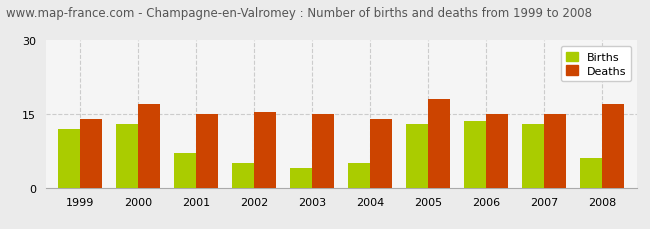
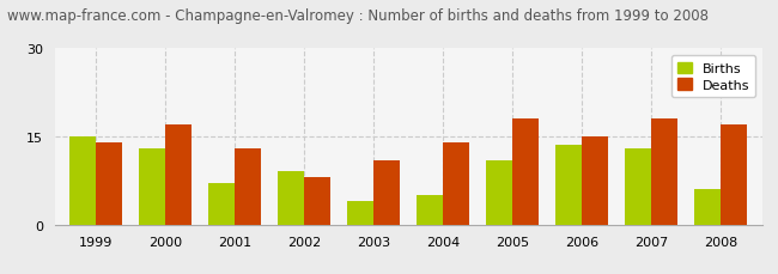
Births/1999: 12.0 -> 15.0
Deaths/2001: 15.0 -> 13.0
Births/2002: 5.0 -> 9.0
Deaths/2002: 15.5 -> 8.0
Deaths/2003: 15.0 -> 11.0
Births/2005: 13.0 -> 11.0
Deaths/2007: 15.0 -> 18.0
